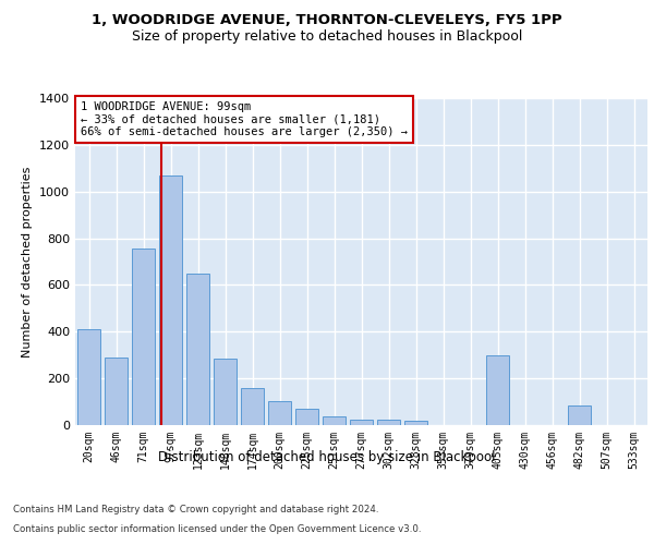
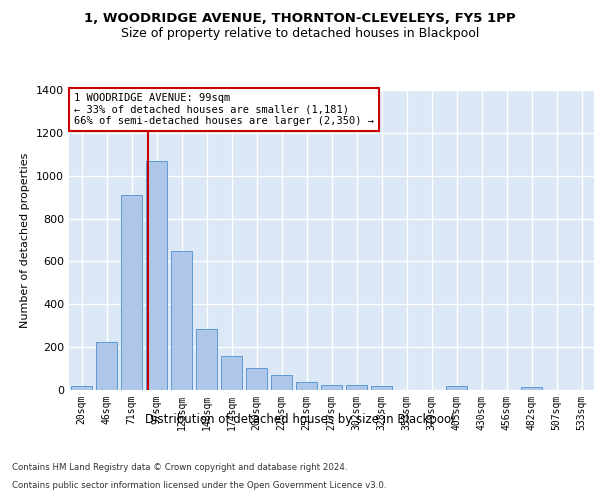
20sqm: 410 -> 20
46sqm: 290 -> 225
71sqm: 755 -> 910
405sqm: 300 -> 20
482sqm: 85 -> 12
